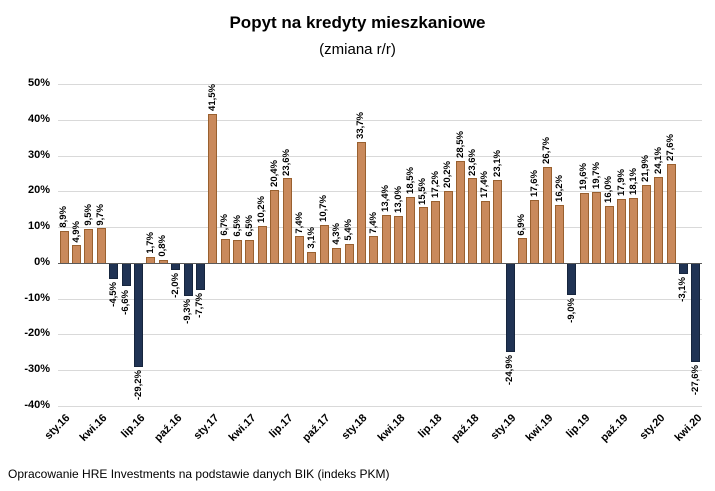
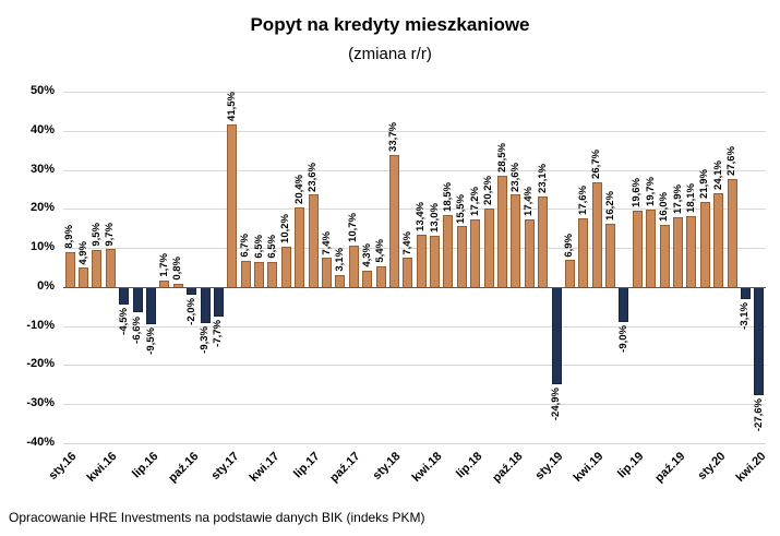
lip.16: -29,2% -> -9,5%
